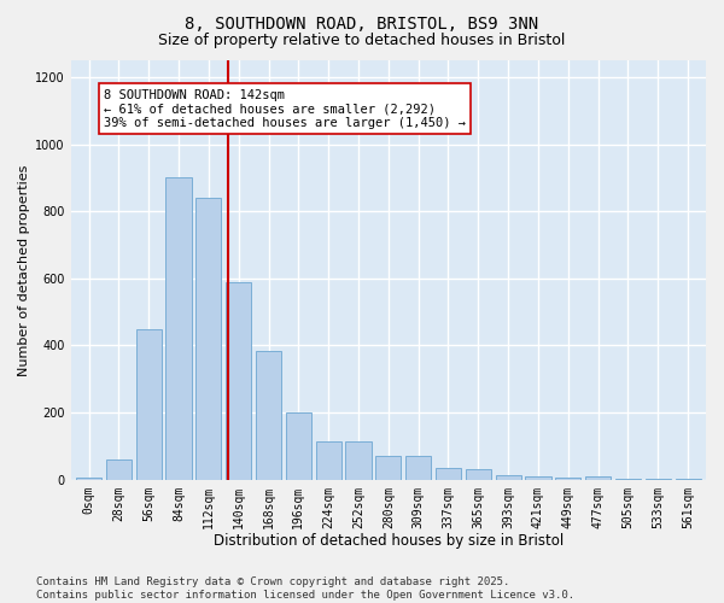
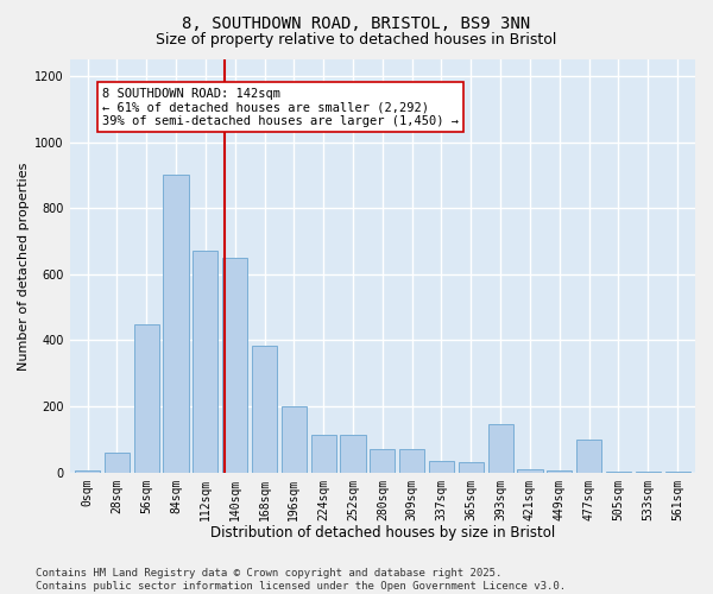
112sqm: 840 -> 670
140sqm: 590 -> 650
393sqm: 15 -> 145
477sqm: 10 -> 100
